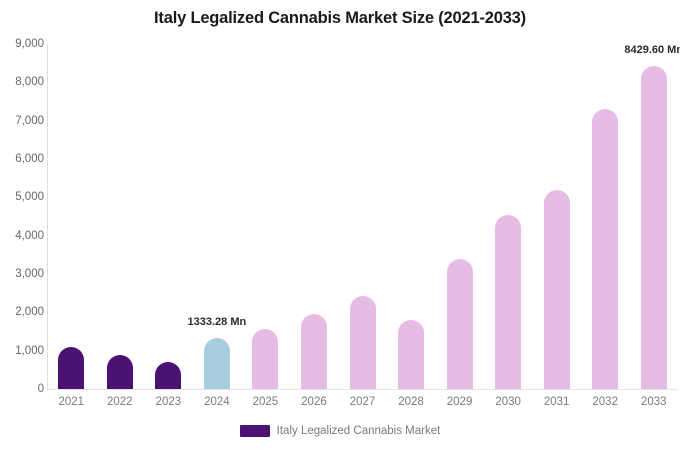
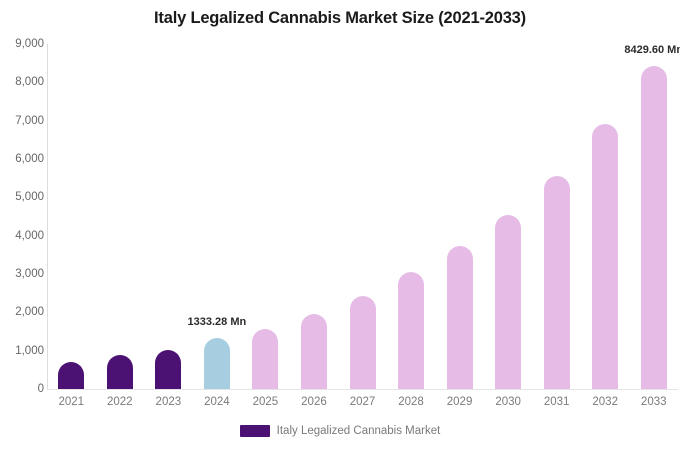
2021: 1100 -> 700
2023: 700 -> 1000
2028: 1800 -> 3000
2029: 3400 -> 3700
2031: 5200 -> 5600
2032: 7300 -> 6900
